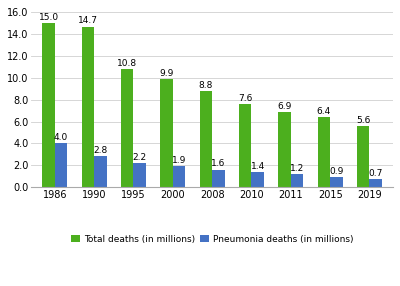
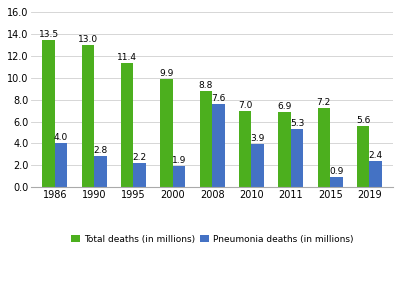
Total deaths (in millions)/1986: 15.0 -> 13.5
Total deaths (in millions)/1990: 14.7 -> 13.0
Total deaths (in millions)/1995: 10.8 -> 11.4
Pneumonia deaths (in millions)/2008: 1.6 -> 7.6
Total deaths (in millions)/2010: 7.6 -> 7.0
Pneumonia deaths (in millions)/2010: 1.4 -> 3.9
Pneumonia deaths (in millions)/2011: 1.2 -> 5.3
Total deaths (in millions)/2015: 6.4 -> 7.2
Pneumonia deaths (in millions)/2019: 0.7 -> 2.4
